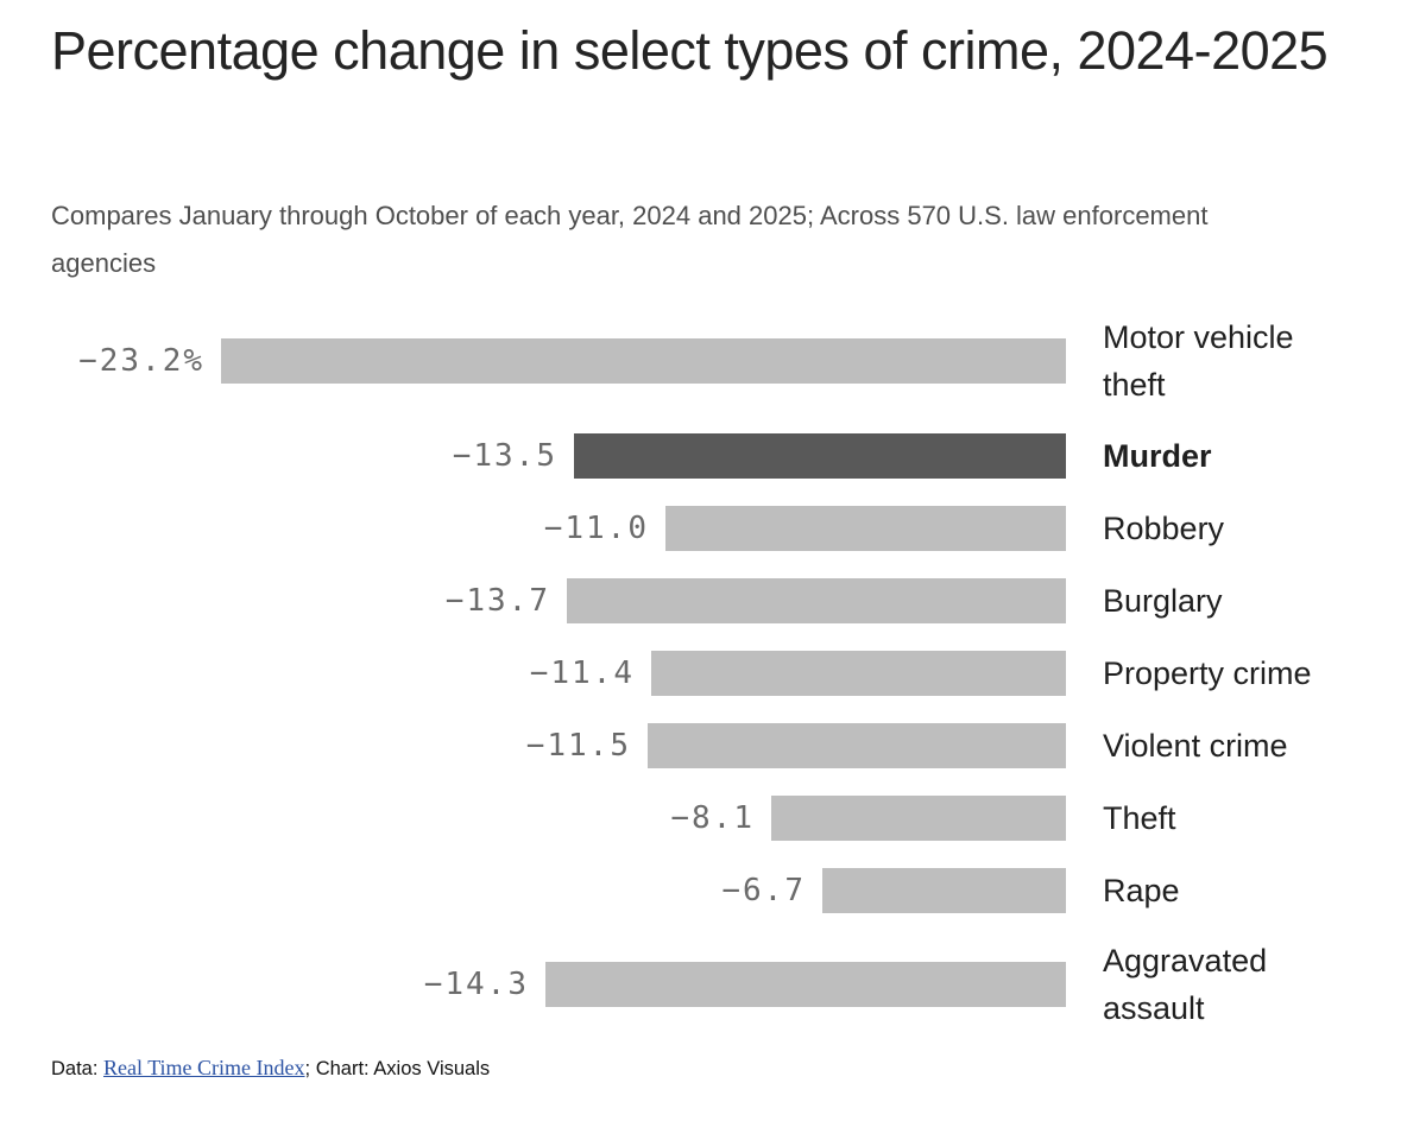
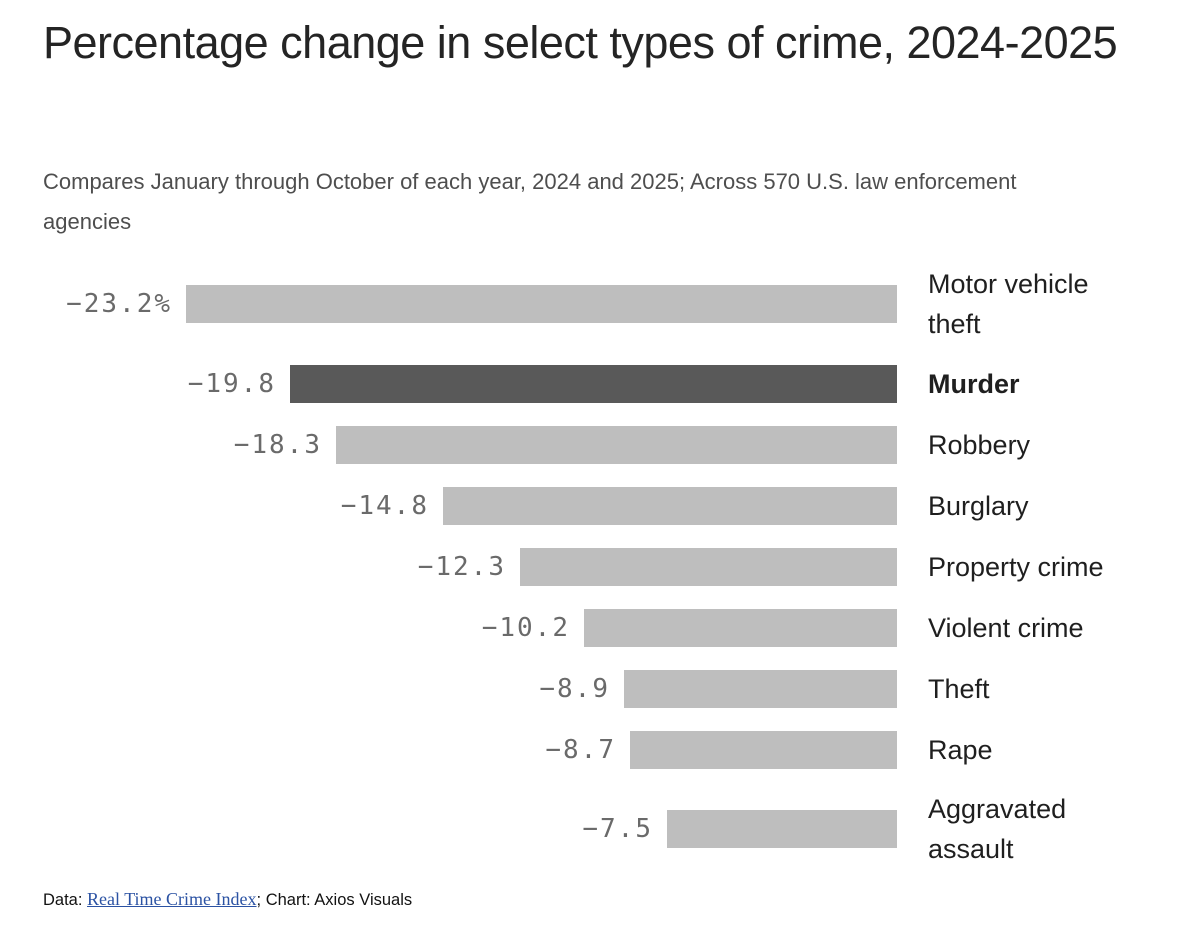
Murder: −13.5 -> −19.8
Robbery: −11.0 -> −18.3
Burglary: −13.7 -> −14.8
Property crime: −11.4 -> −12.3
Violent crime: −11.5 -> −10.2
Theft: −8.1 -> −8.9
Rape: −6.7 -> −8.7
Aggravated assault: −14.3 -> −7.5
